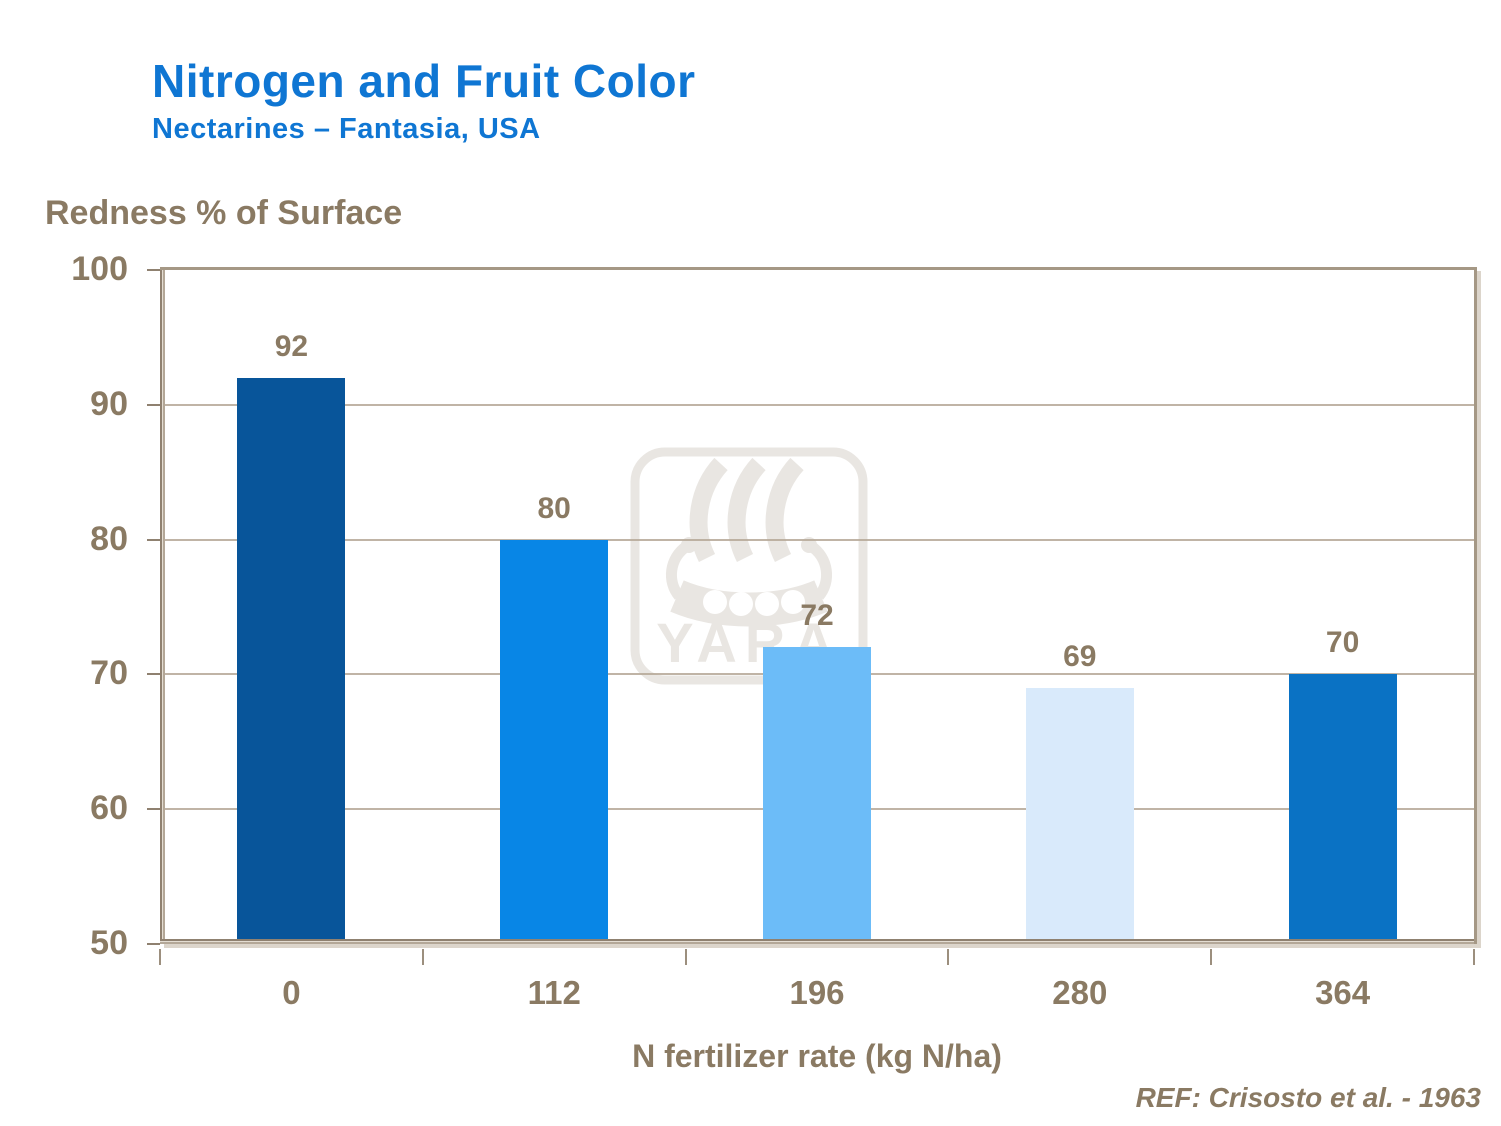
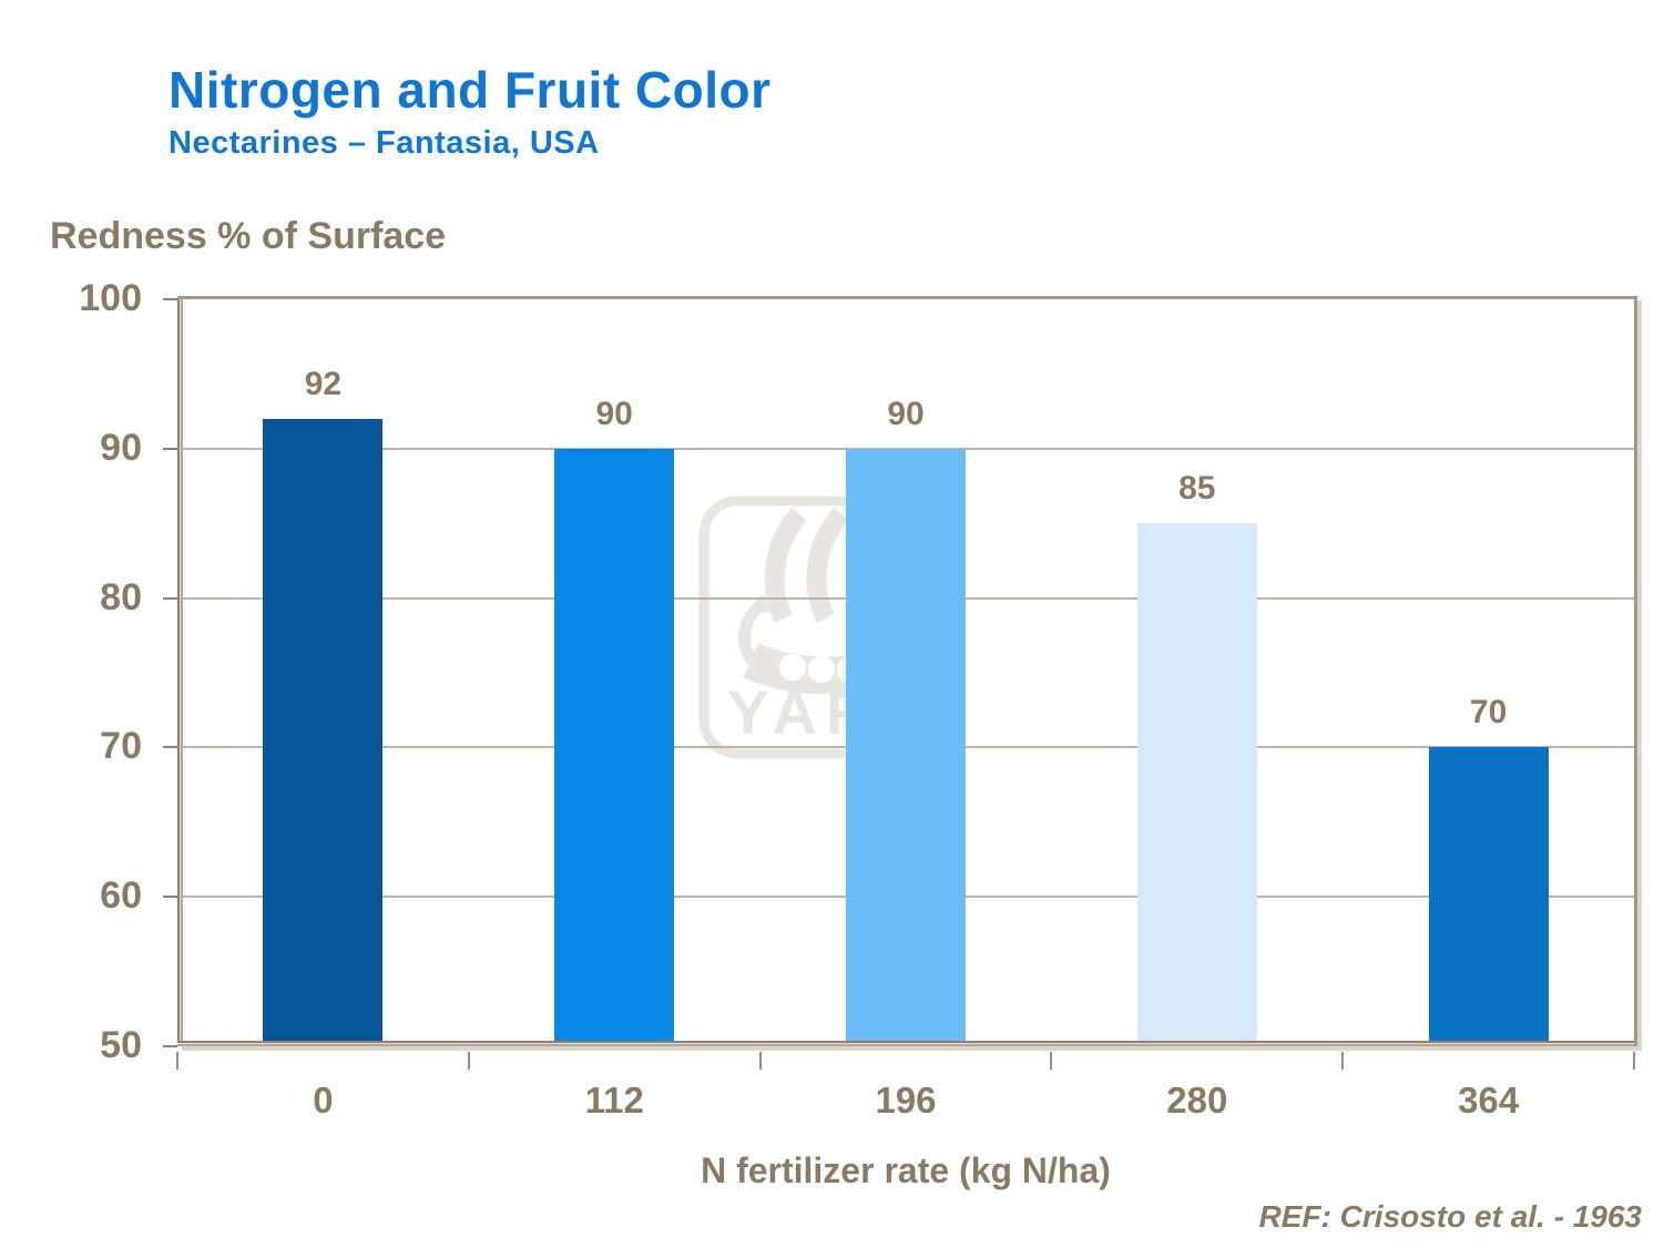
112: 80 -> 90
196: 72 -> 90
280: 69 -> 85
